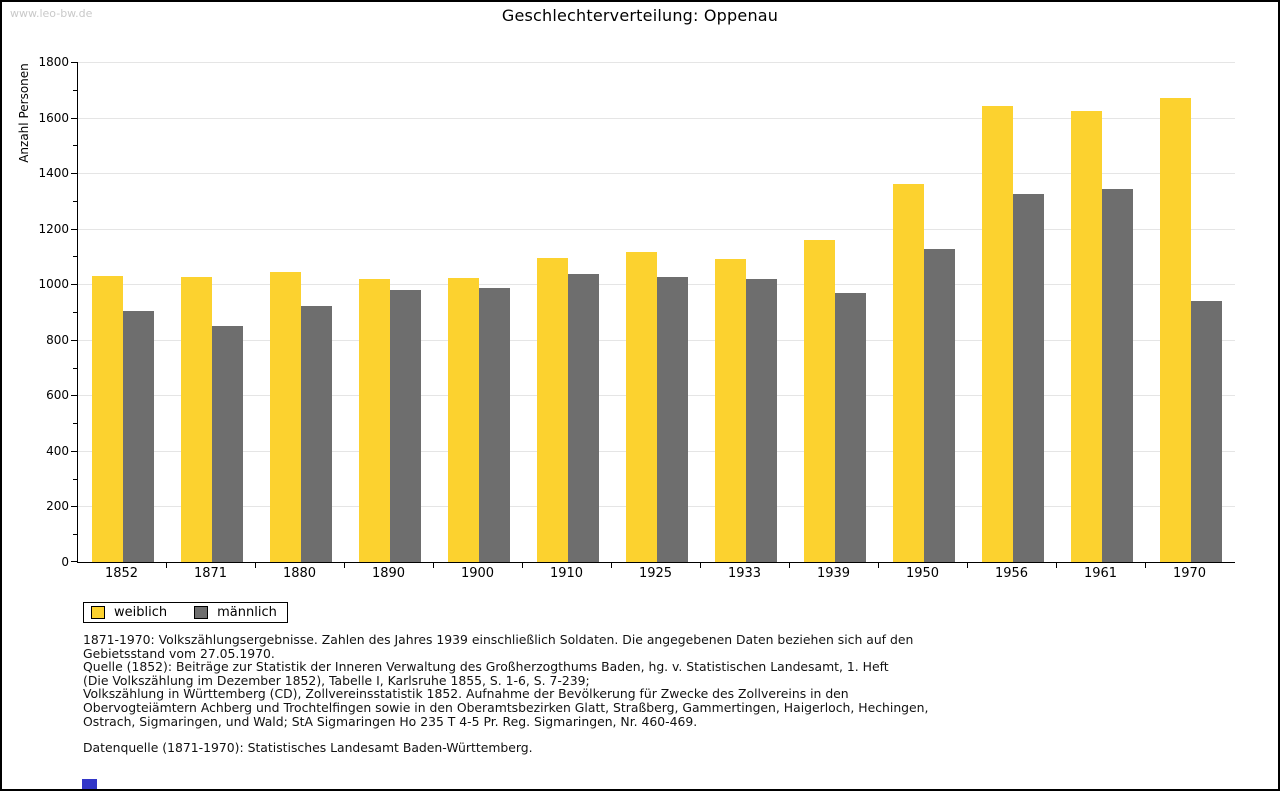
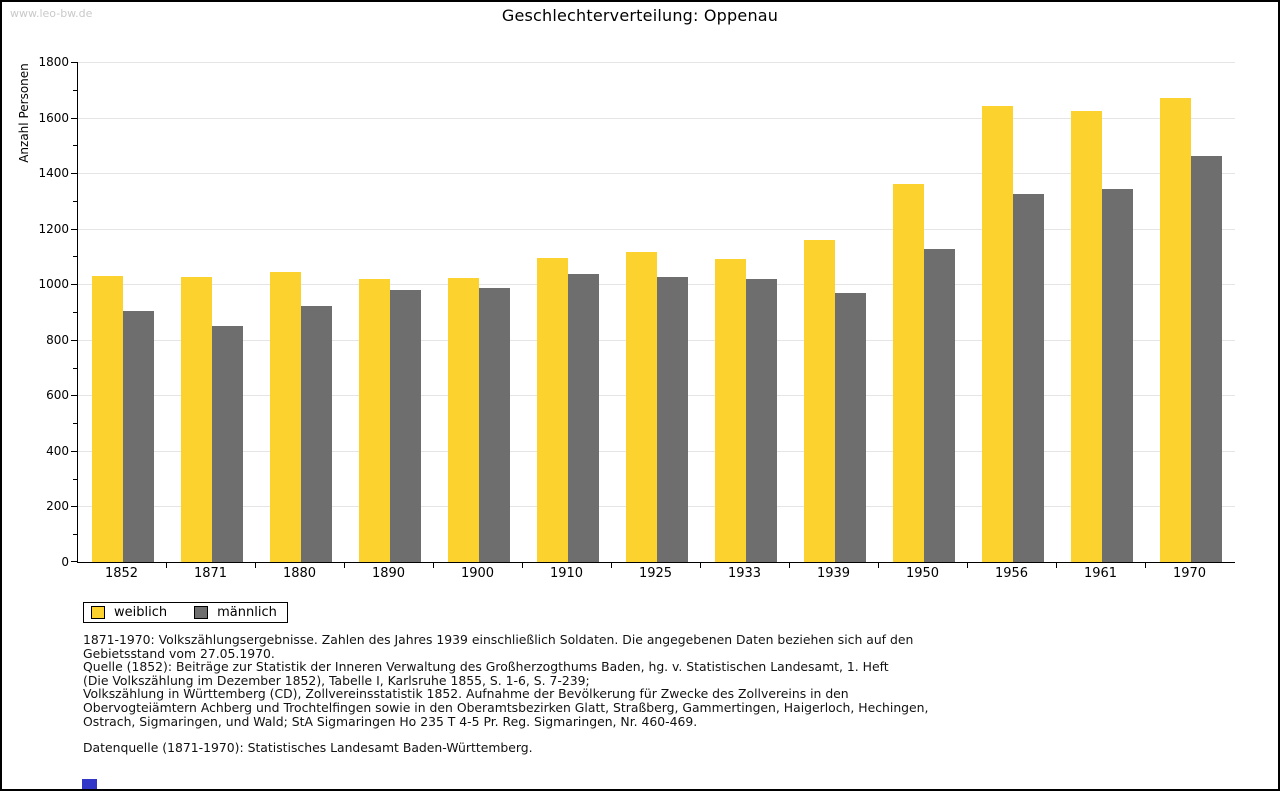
männlich/1970: 940 -> 1460
